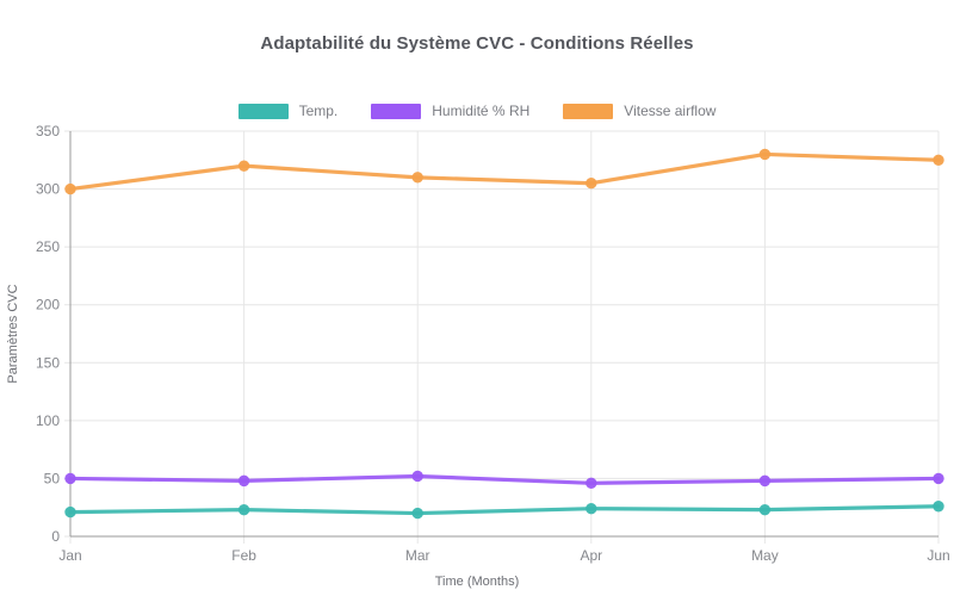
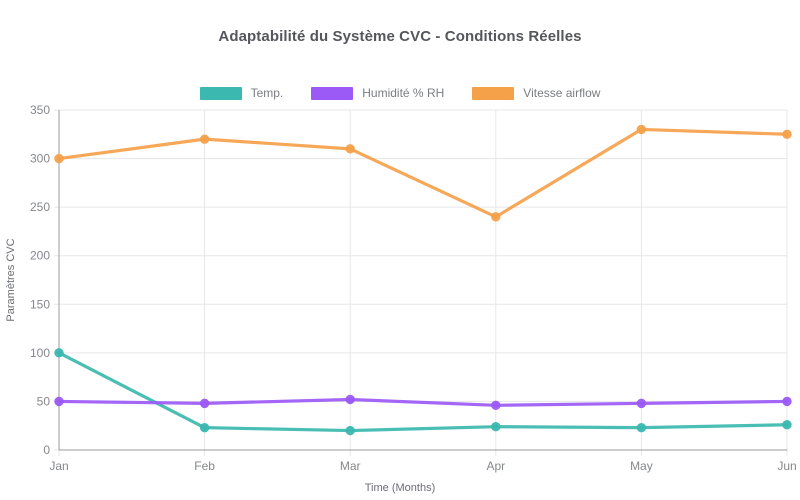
Temp./Jan: 20 -> 100
Vitesse airflow/Apr: 300 -> 240
